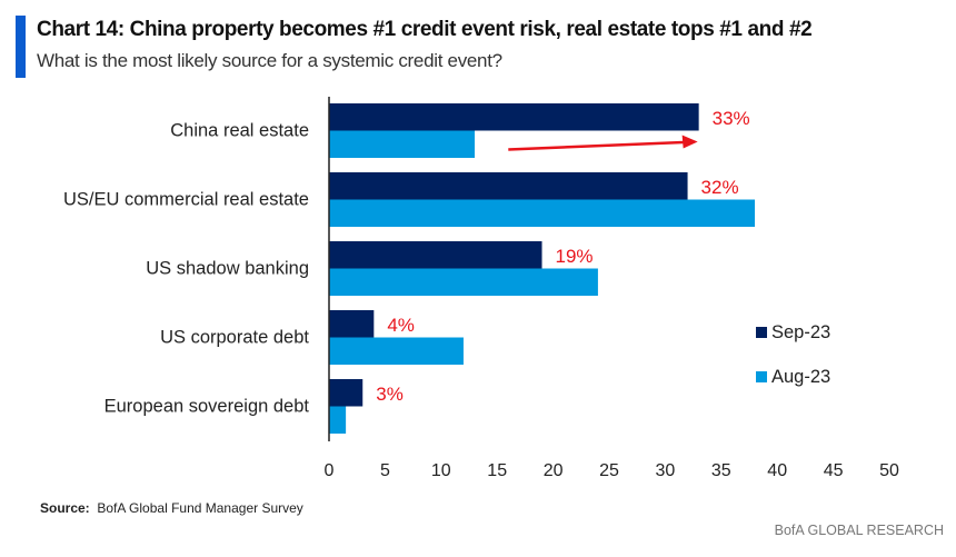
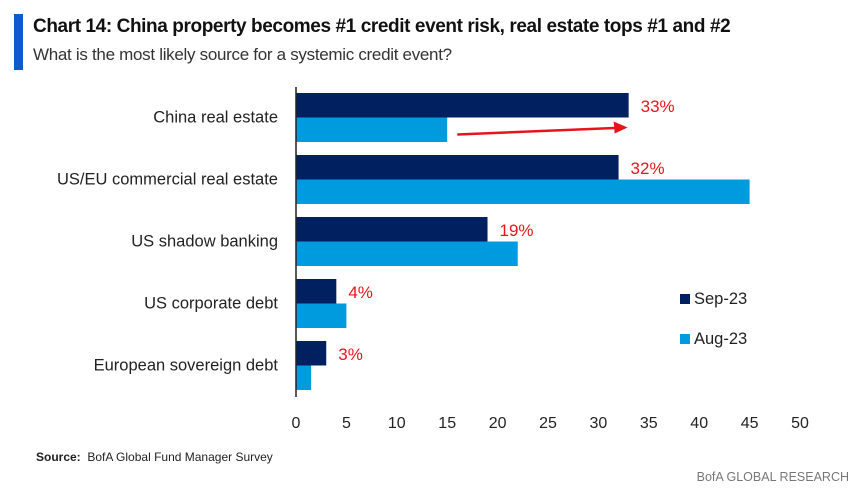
Aug-23/China real estate: 13 -> 15
Aug-23/US/EU commercial real estate: 38 -> 45
Aug-23/US shadow banking: 24 -> 22
Aug-23/US corporate debt: 12 -> 5
